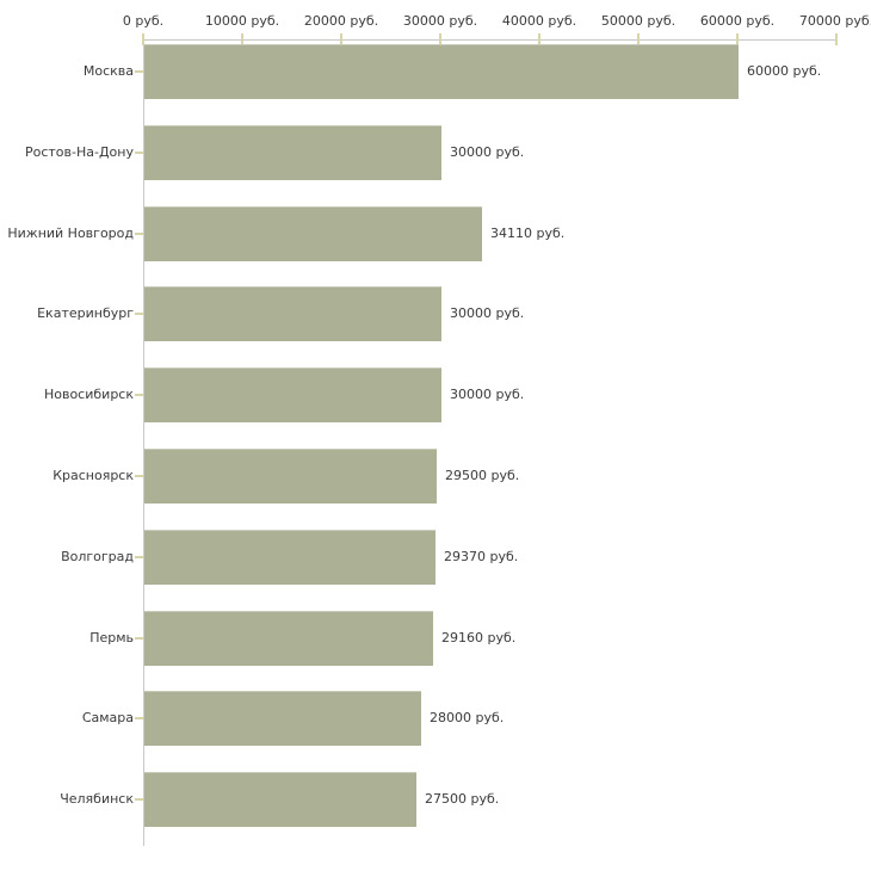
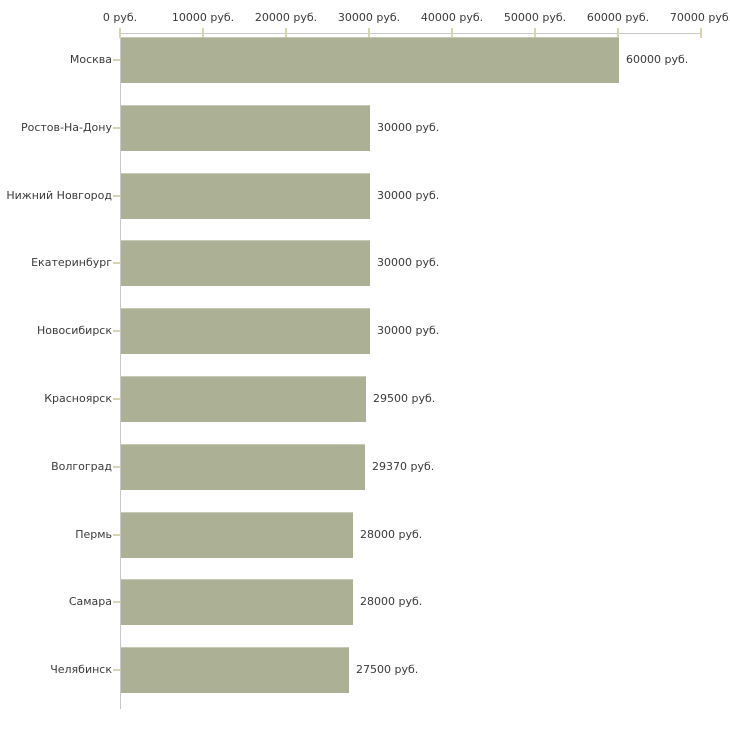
Нижний Новгород: 34110 -> 30000
Пермь: 29160 -> 28000
